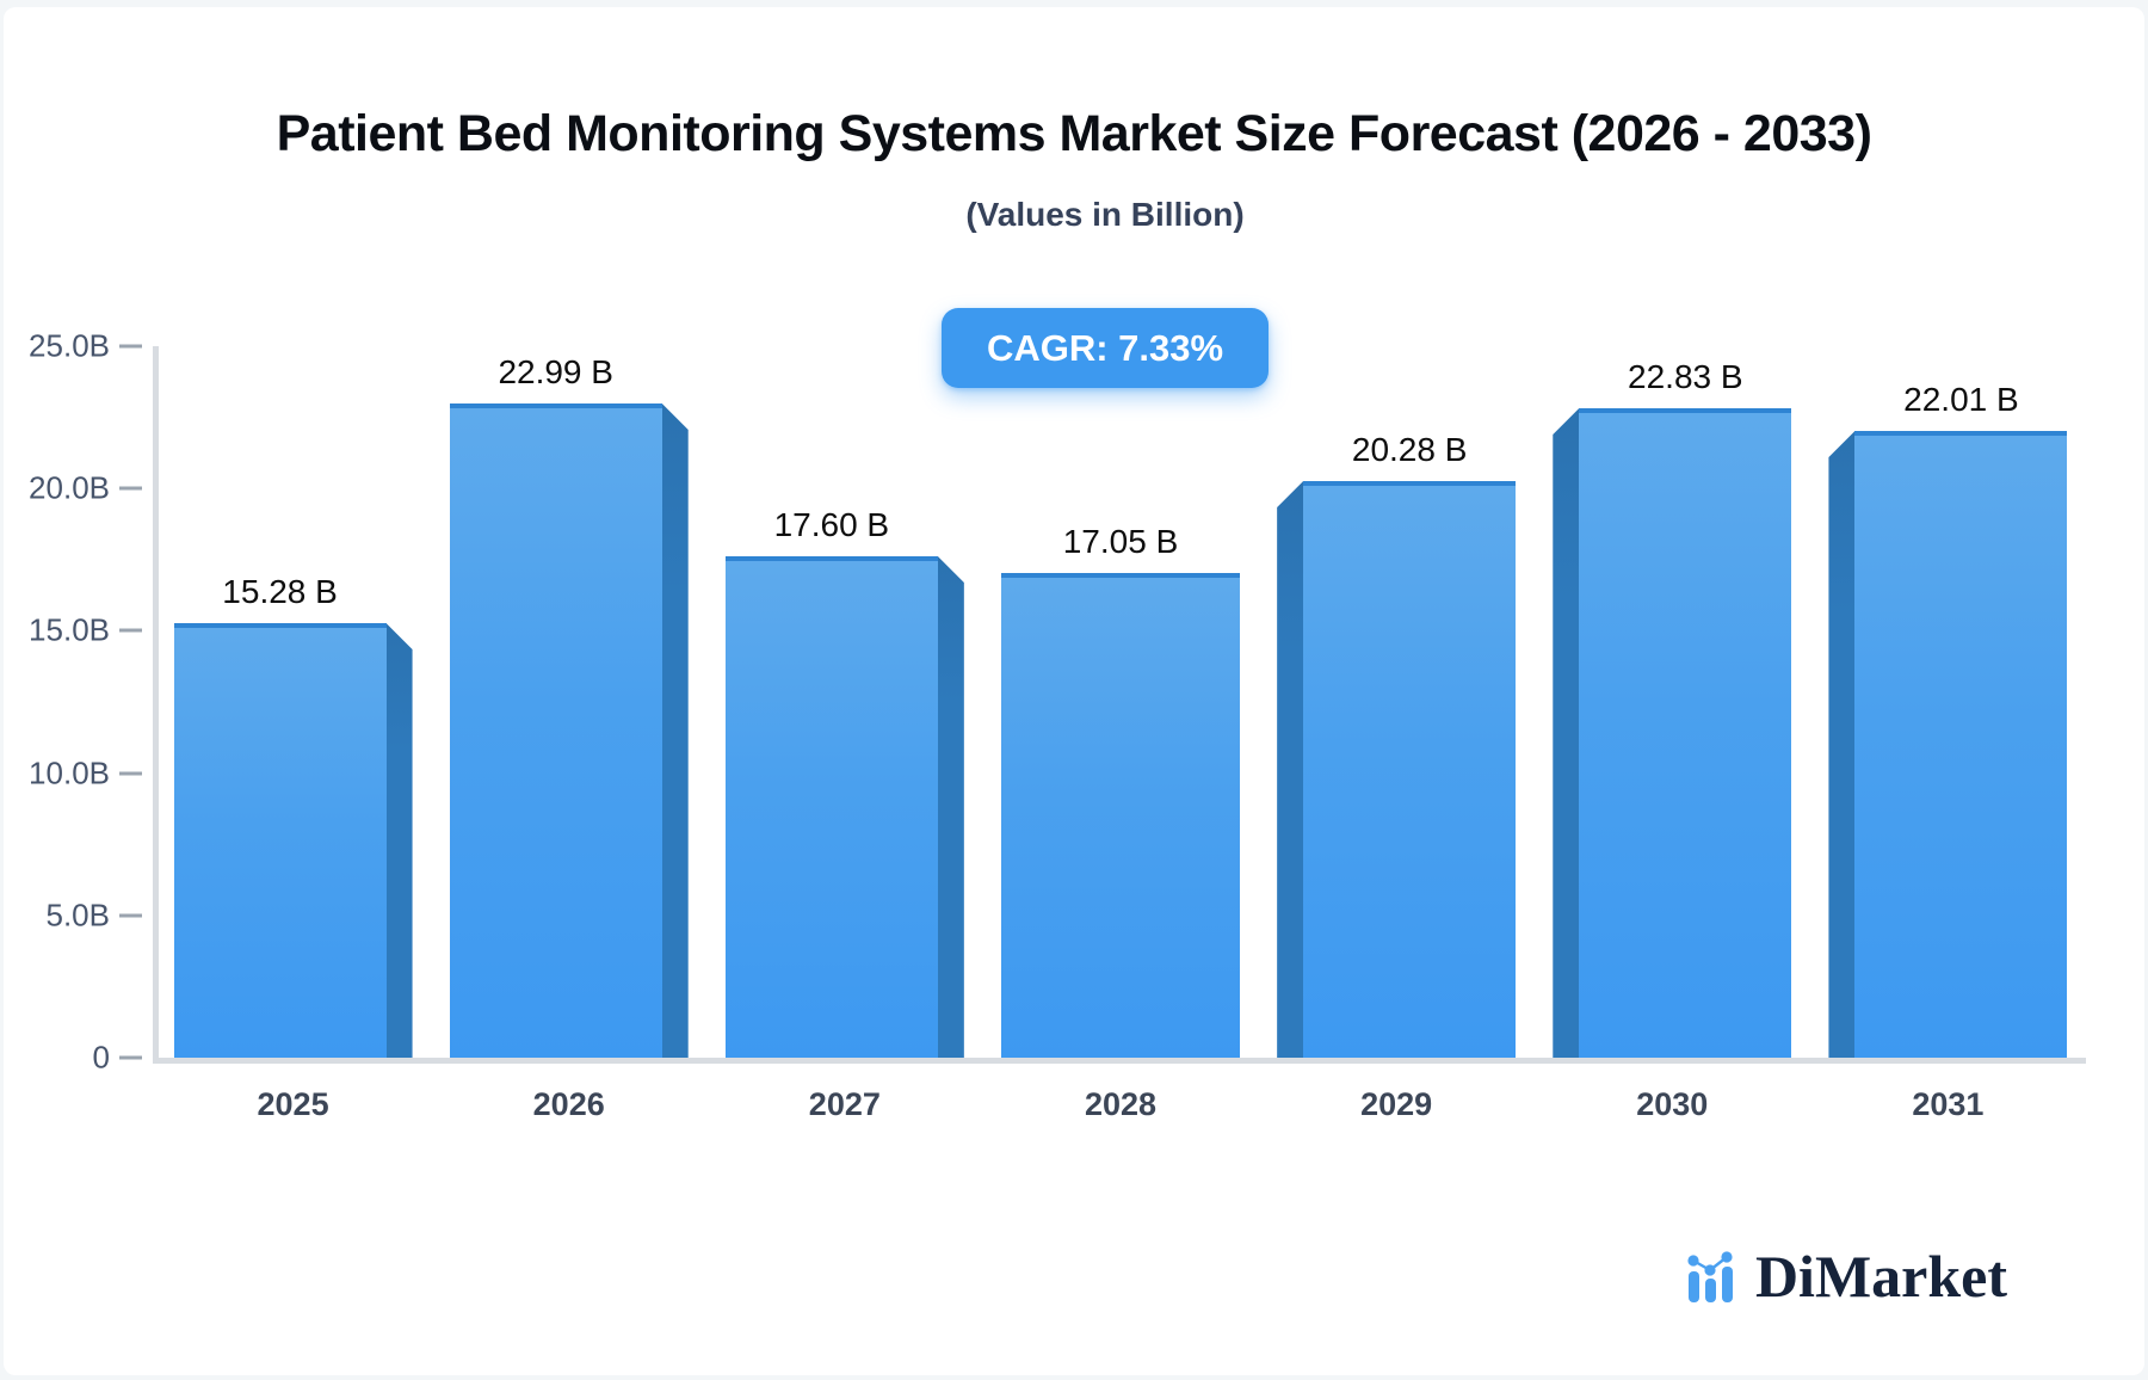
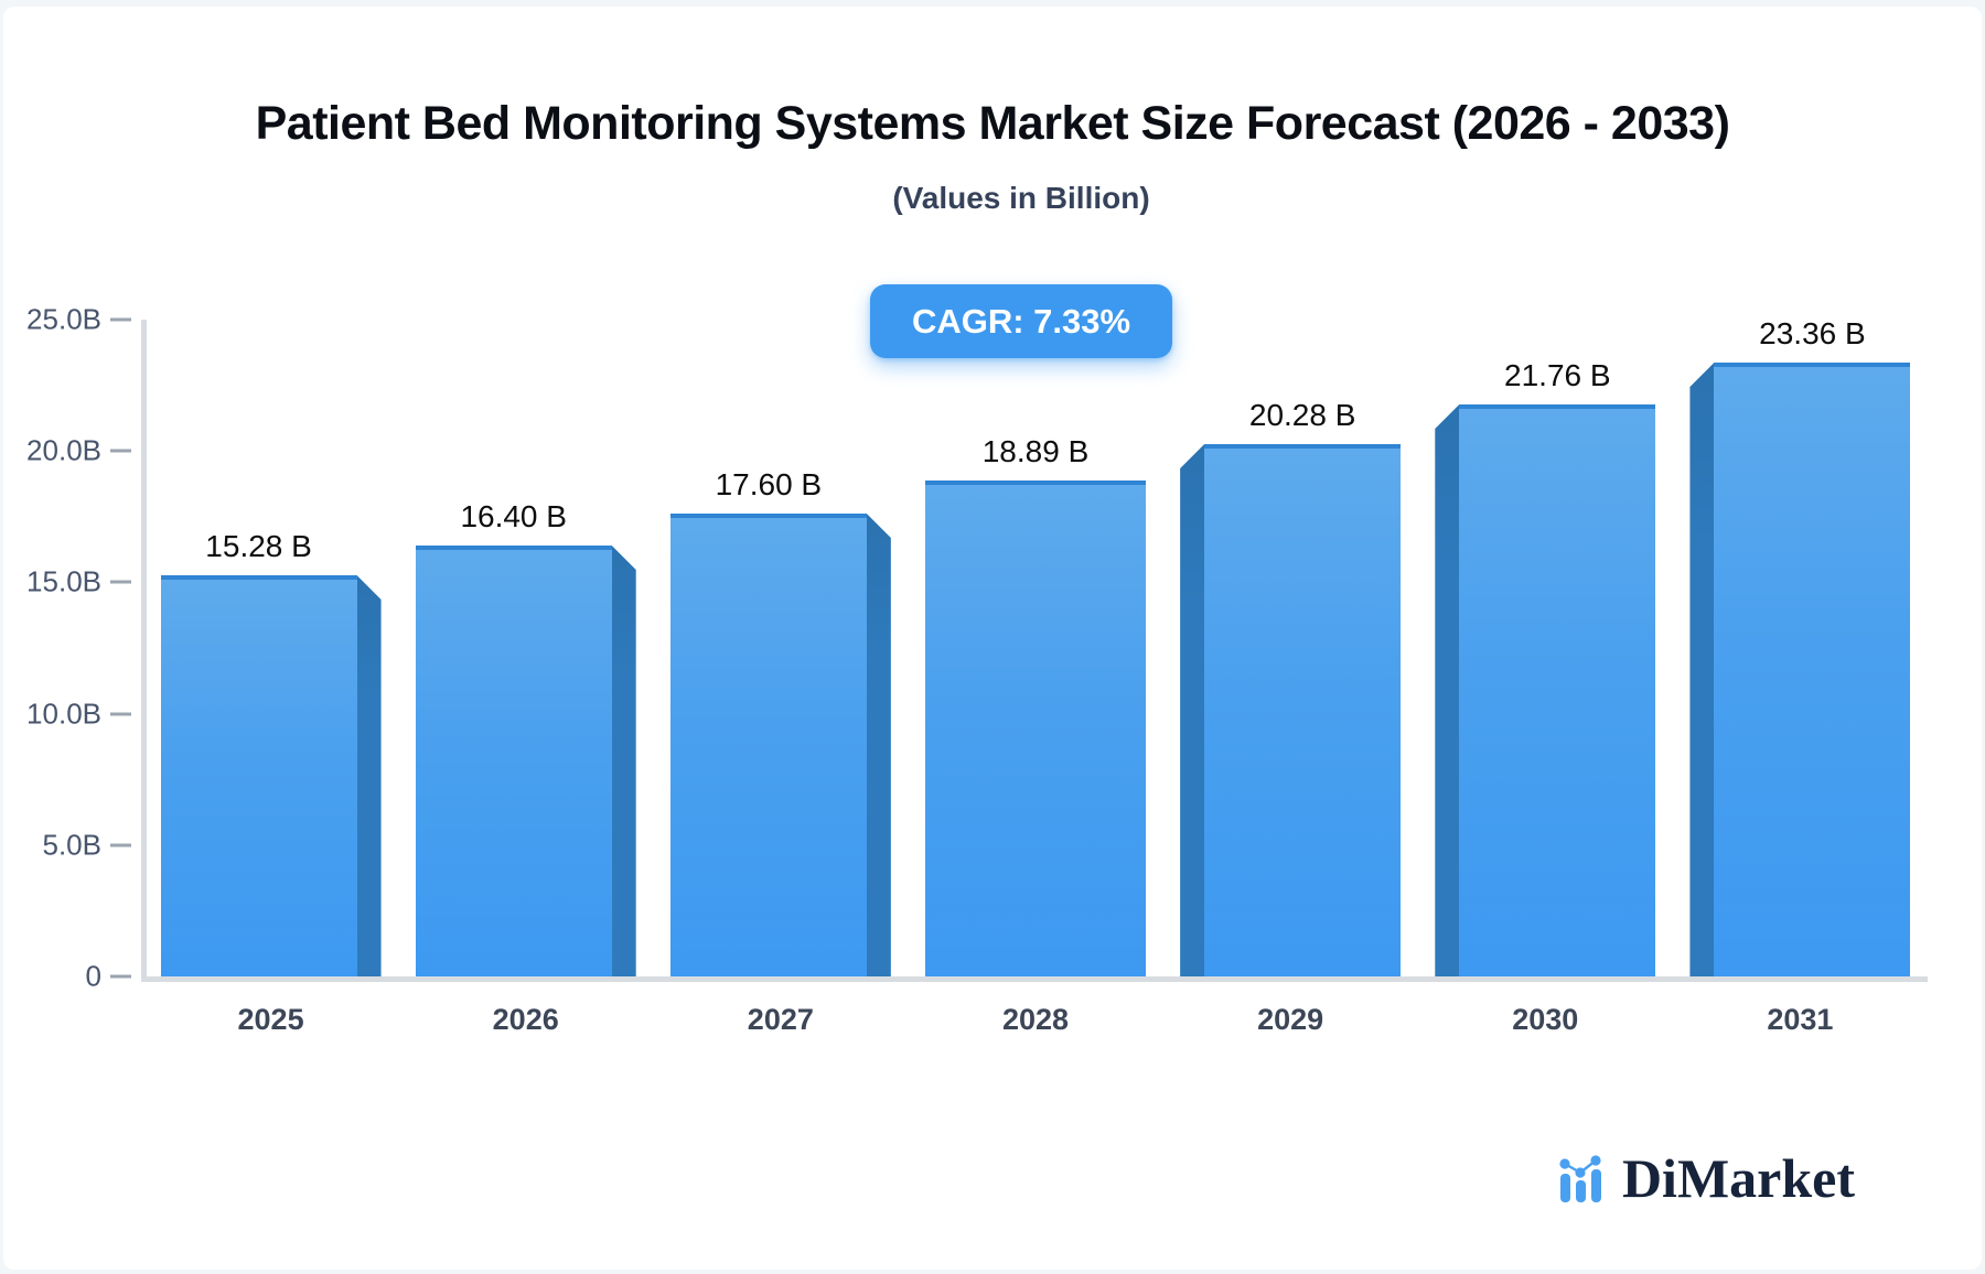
2026: 22.99 -> 16.40
2028: 17.05 -> 18.89
2030: 22.83 -> 21.76
2031: 22.01 -> 23.36
